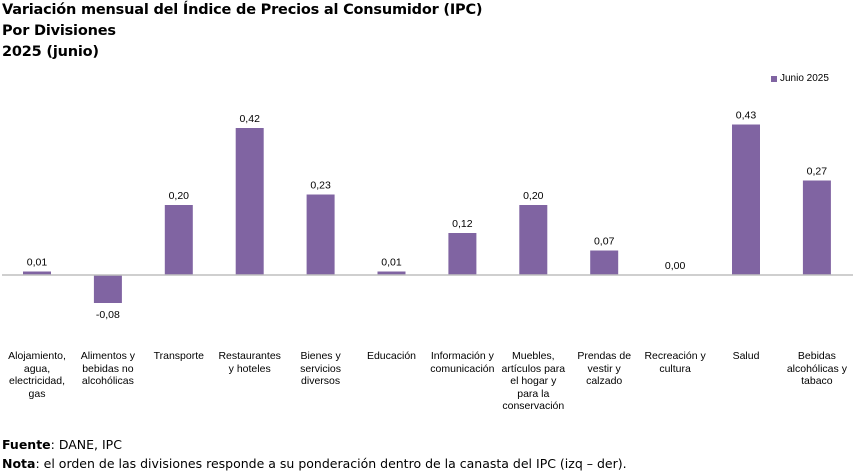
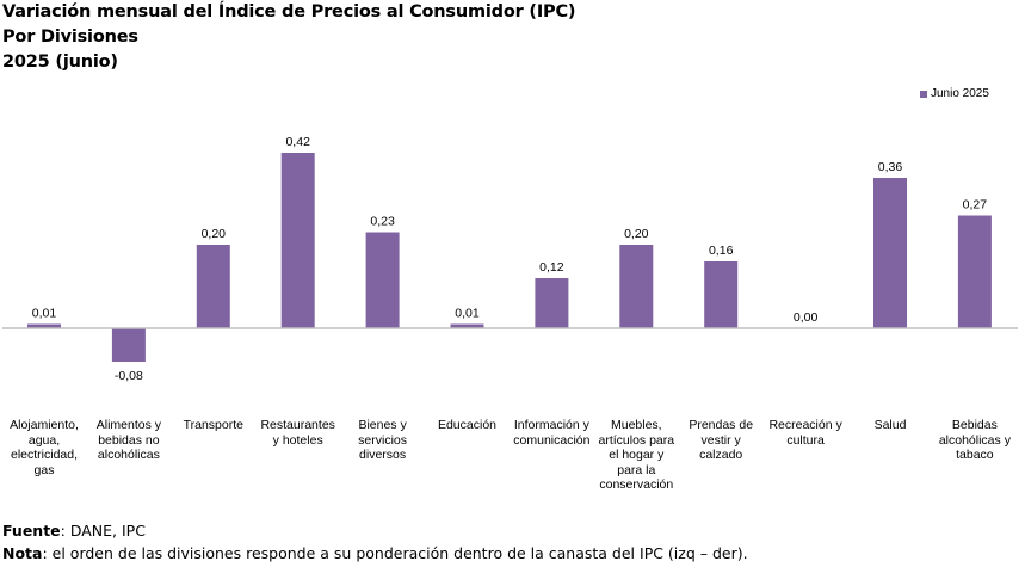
Prendas de vestir y calzado: 0,07 -> 0,16
Salud: 0,43 -> 0,36
